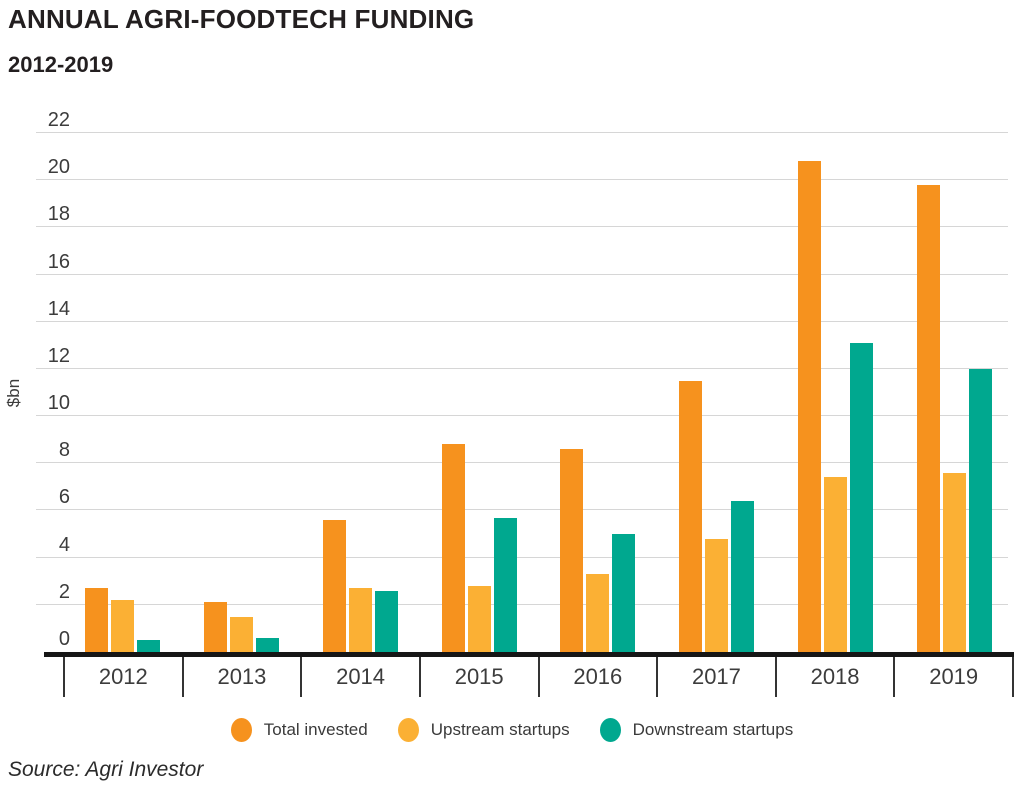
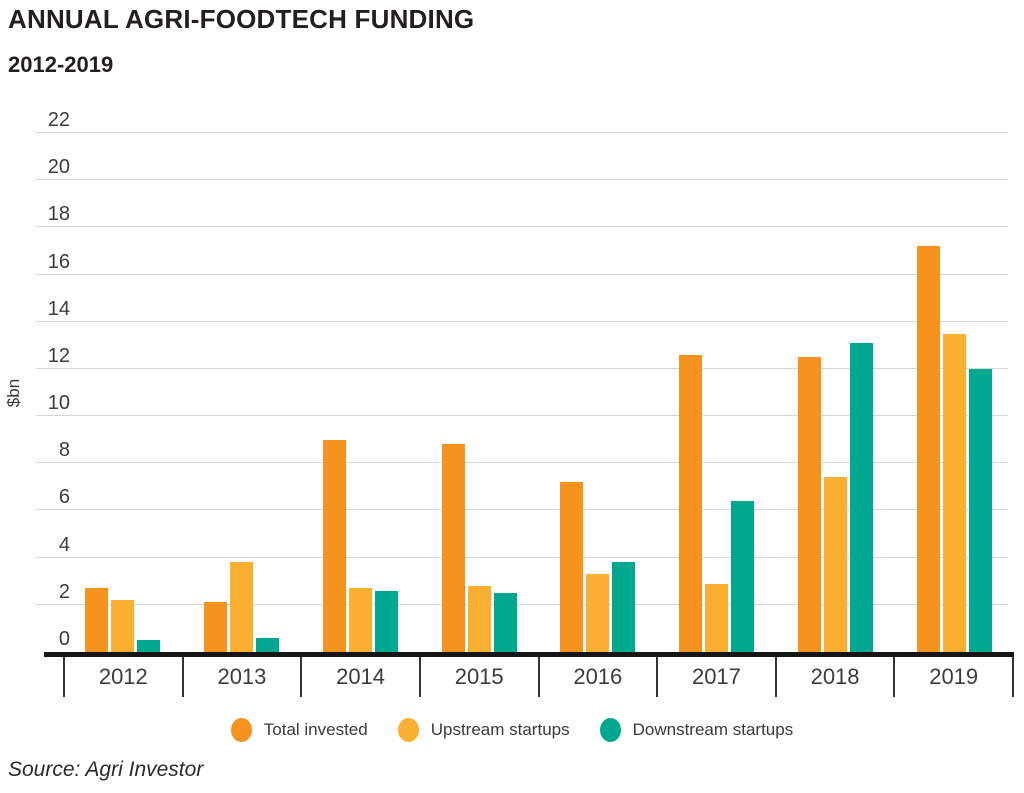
Upstream startups/2013: 1.5 -> 3.8
Total invested/2014: 5.6 -> 9.0
Downstream startups/2015: 5.7 -> 2.5
Total invested/2016: 8.6 -> 7.2
Downstream startups/2016: 5.0 -> 3.8
Total invested/2017: 11.5 -> 12.6
Upstream startups/2017: 4.8 -> 2.9
Total invested/2018: 20.8 -> 12.5
Total invested/2019: 19.8 -> 17.2
Upstream startups/2019: 7.6 -> 13.5
